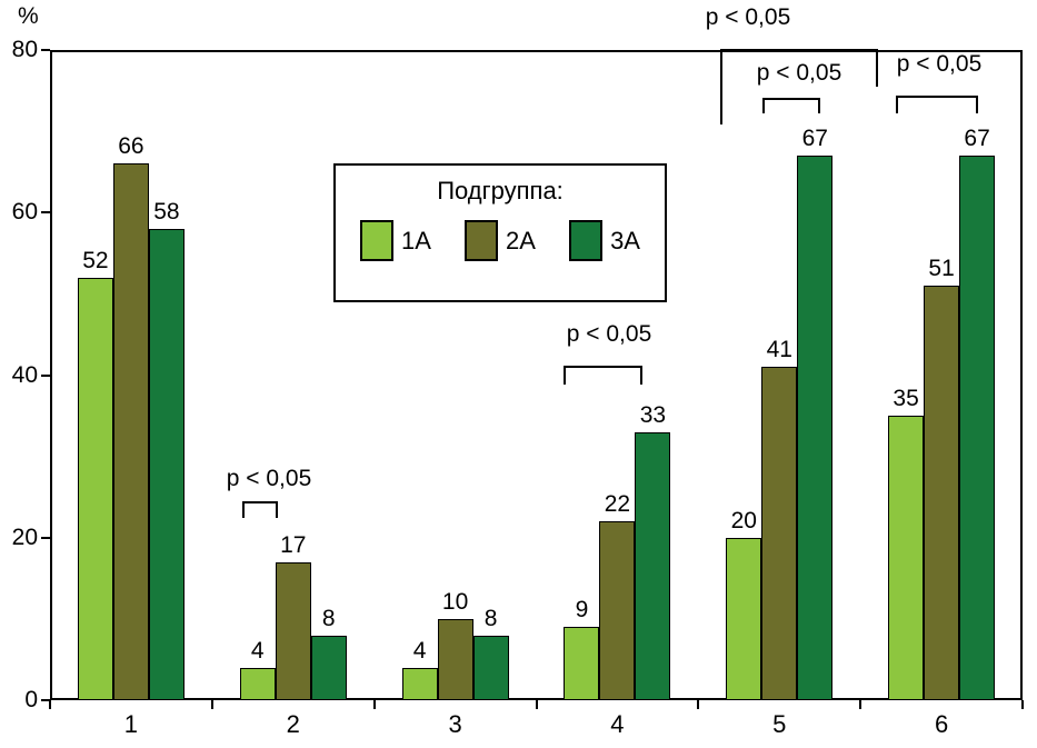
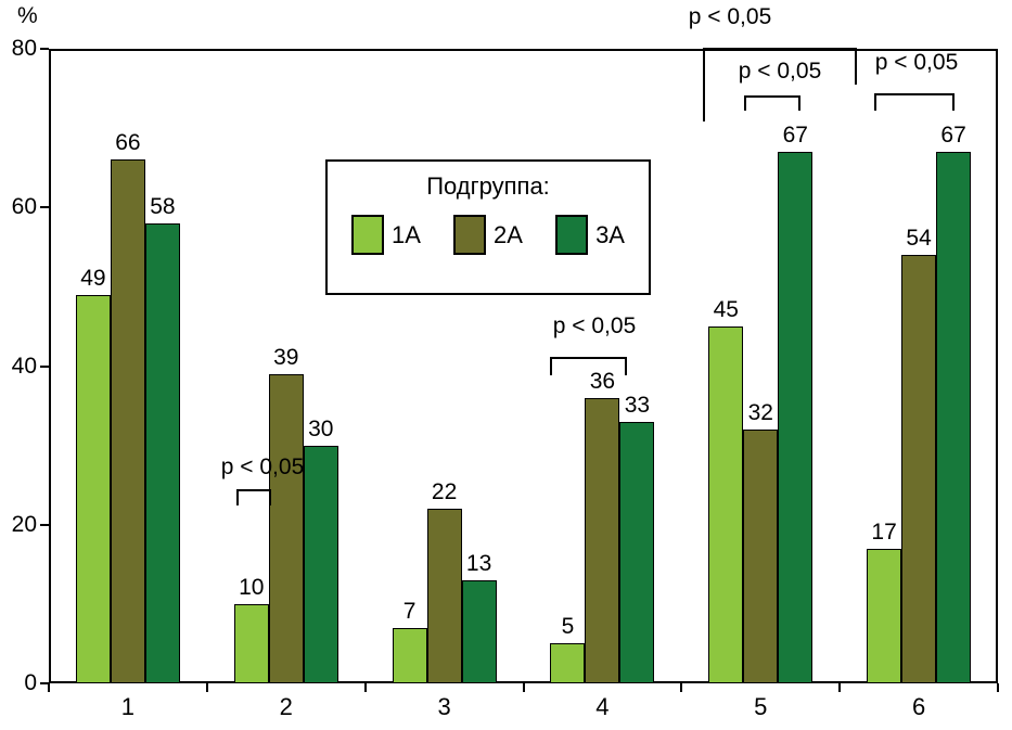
1А/1: 52 -> 49
1А/2: 4 -> 10
2А/2: 17 -> 39
3А/2: 8 -> 30
1А/3: 4 -> 7
2А/3: 10 -> 22
3А/3: 8 -> 13
1А/4: 9 -> 5
2А/4: 22 -> 36
1А/5: 20 -> 45
2А/5: 41 -> 32
1А/6: 35 -> 17
2А/6: 51 -> 54
